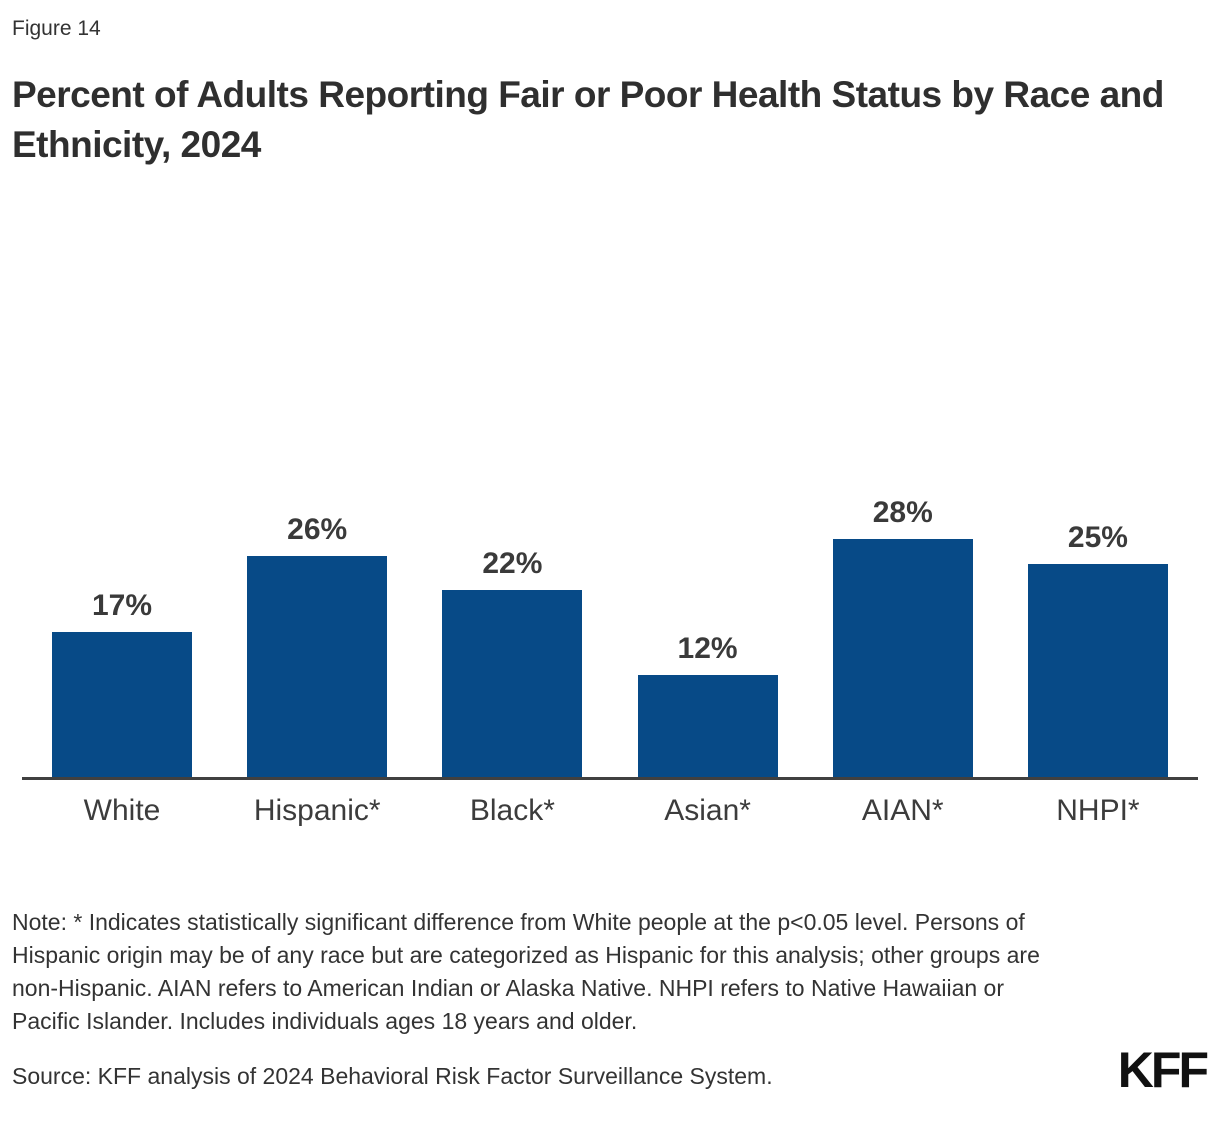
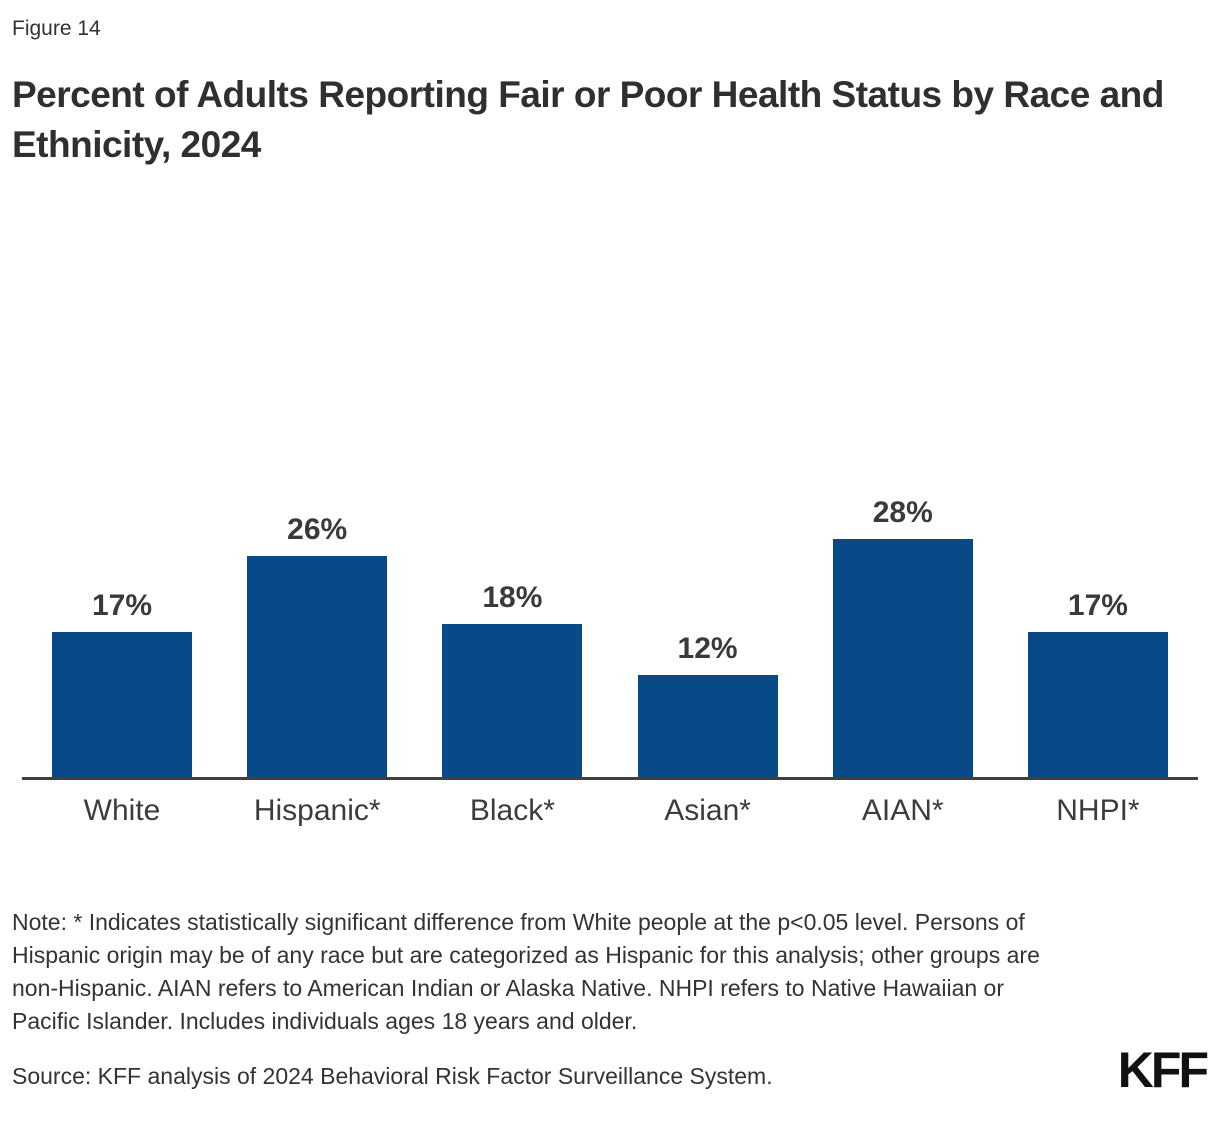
Black*: 22% -> 18%
NHPI*: 25% -> 17%
